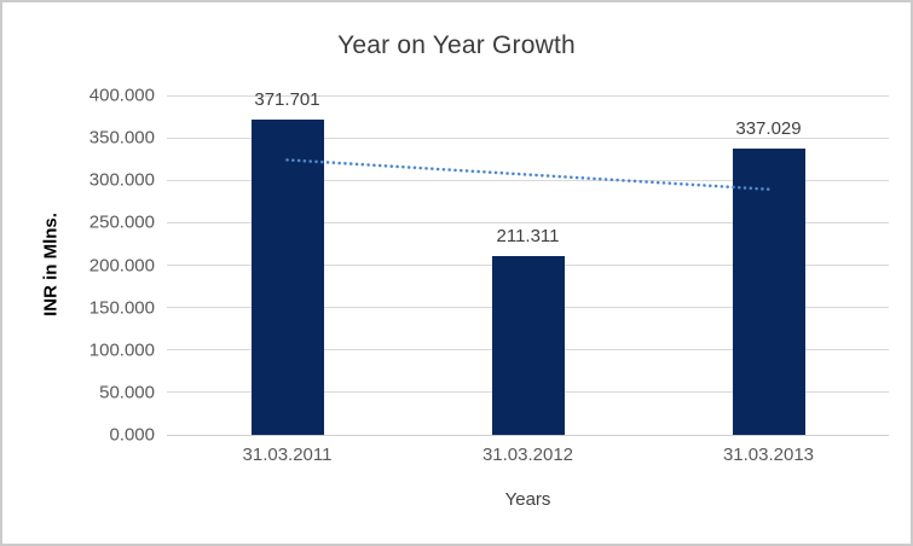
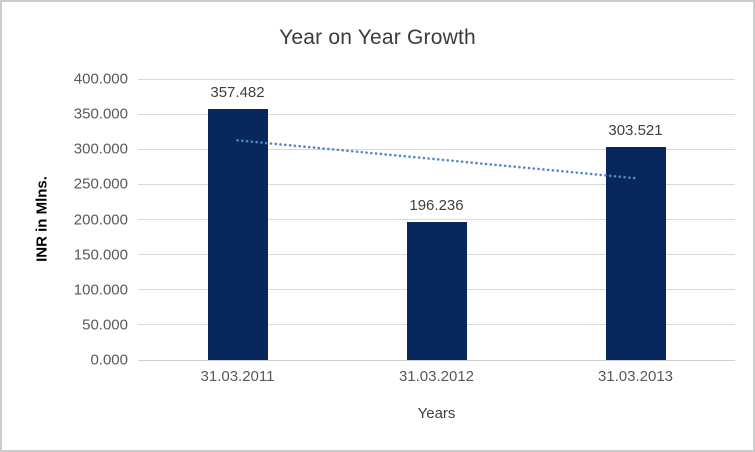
31.03.2011: 371.701 -> 357.482
31.03.2012: 211.311 -> 196.236
31.03.2013: 337.029 -> 303.521
